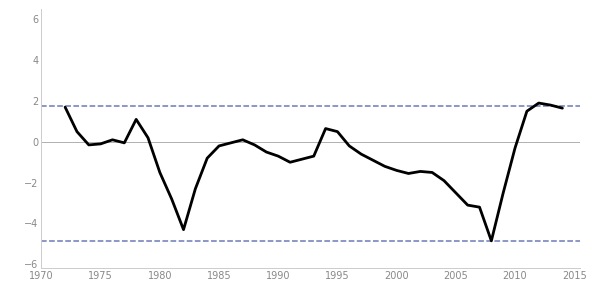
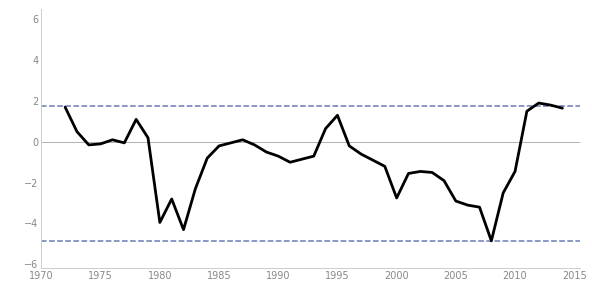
1980: -1.50 -> -3.95
1995: 0.50 -> 1.30
2000: -1.40 -> -2.75
2005: -2.50 -> -2.90
2010: -0.30 -> -1.45
